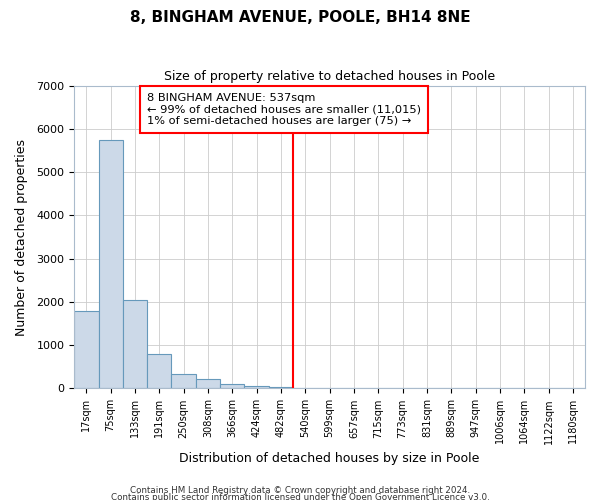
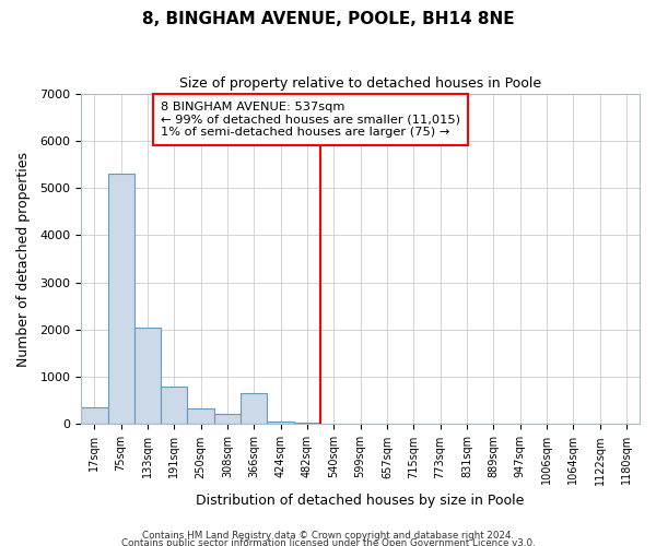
17sqm: 1780 -> 350
75sqm: 5750 -> 5300
366sqm: 110 -> 650
